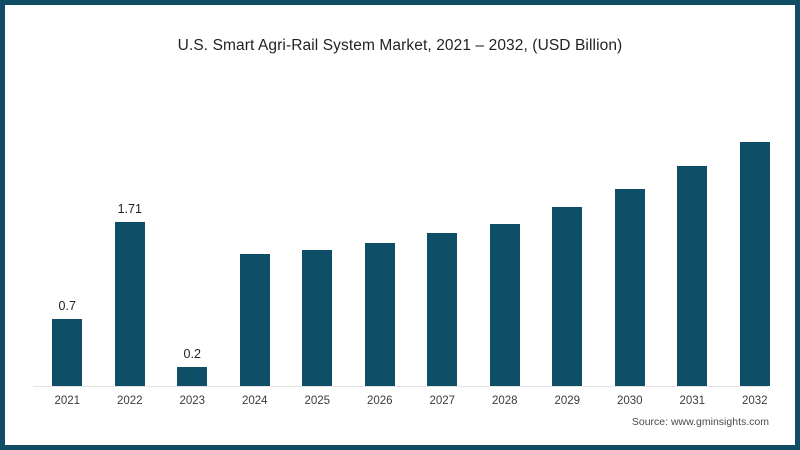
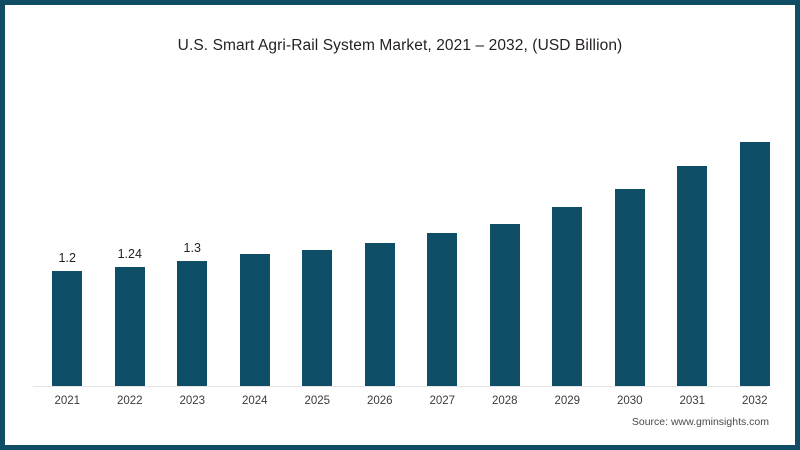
2021: 0.7 -> 1.2
2022: 1.71 -> 1.24
2023: 0.2 -> 1.3
